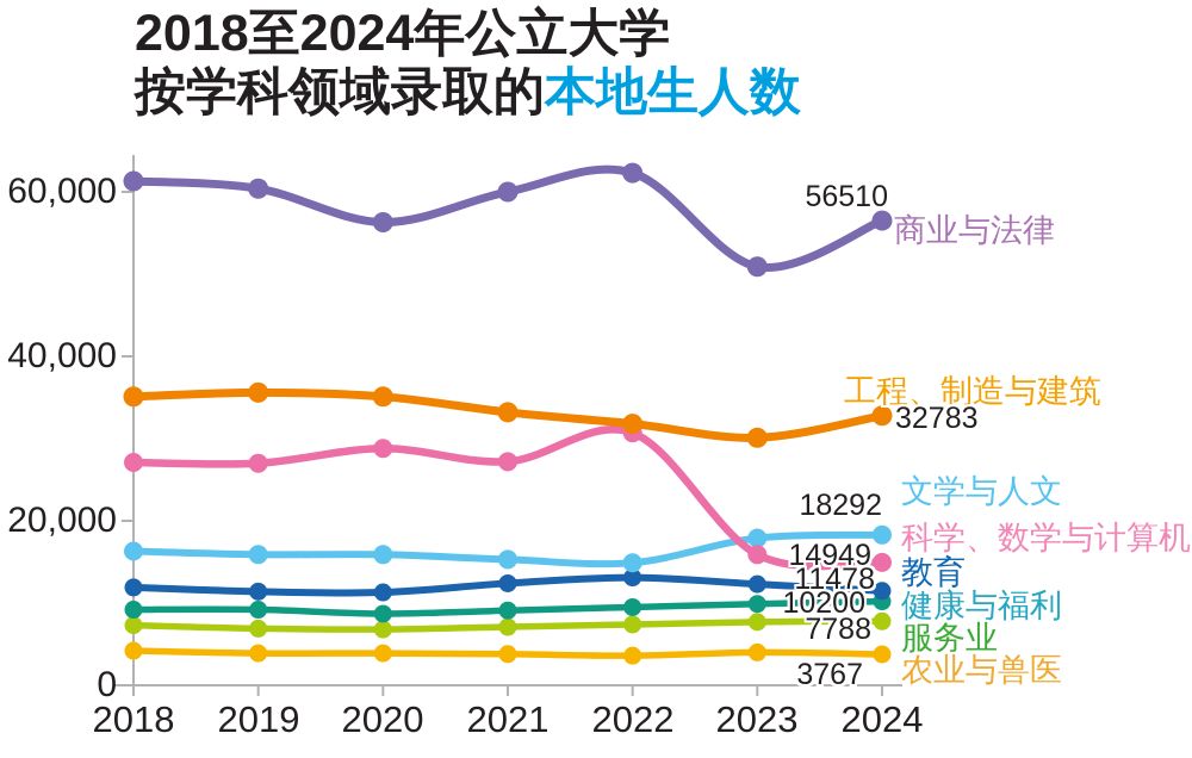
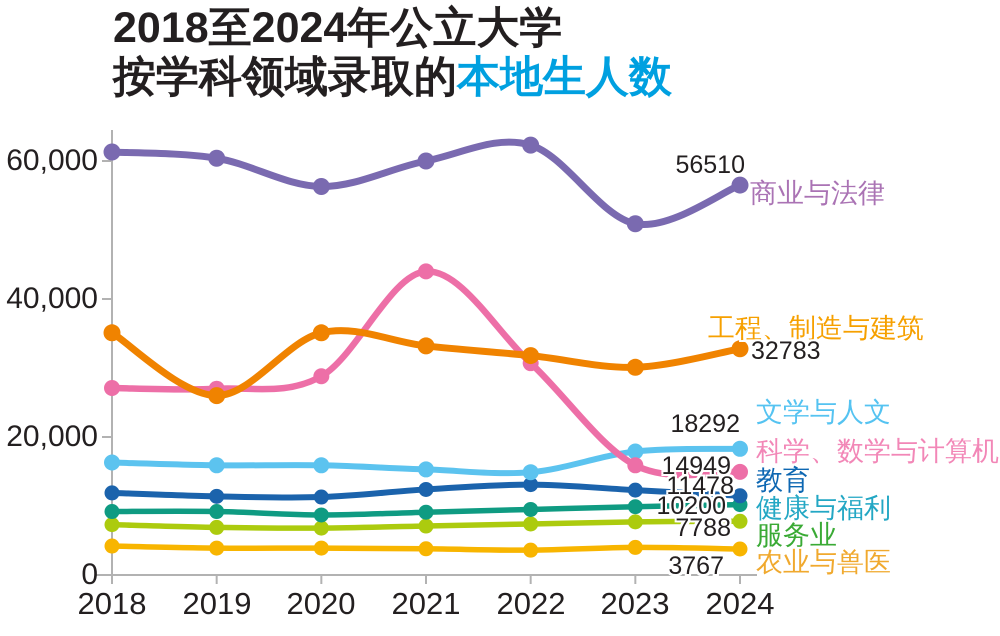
工程、制造与建筑/2019: 36000 -> 26000
科学、数学与计算机/2021: 27000 -> 44000
